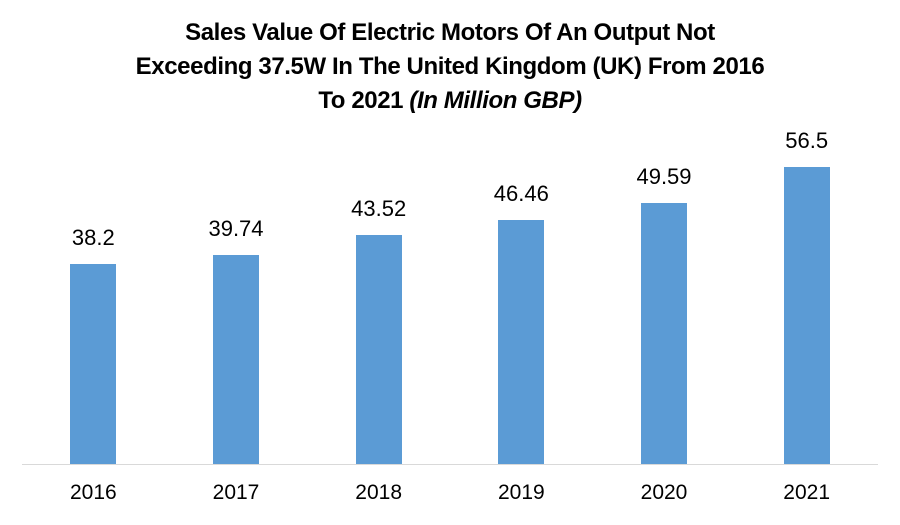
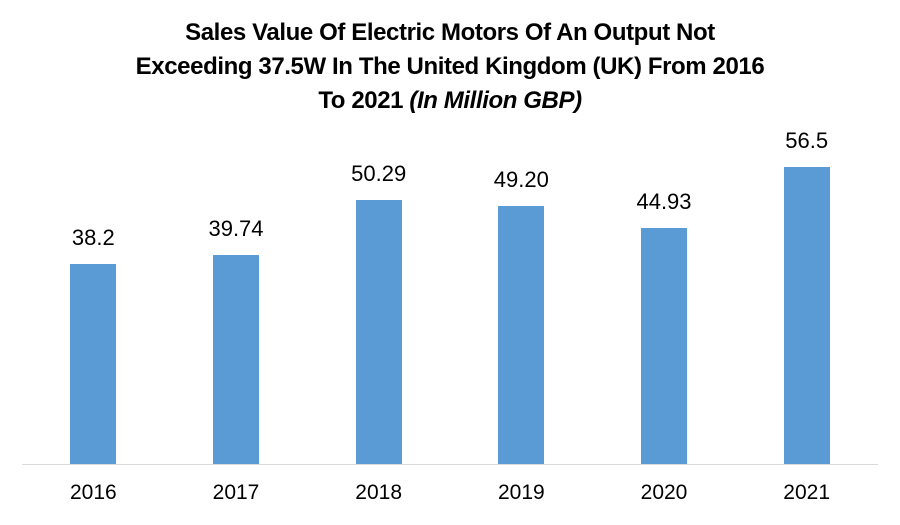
2018: 43.52 -> 50.29
2019: 46.46 -> 49.20
2020: 49.59 -> 44.93
